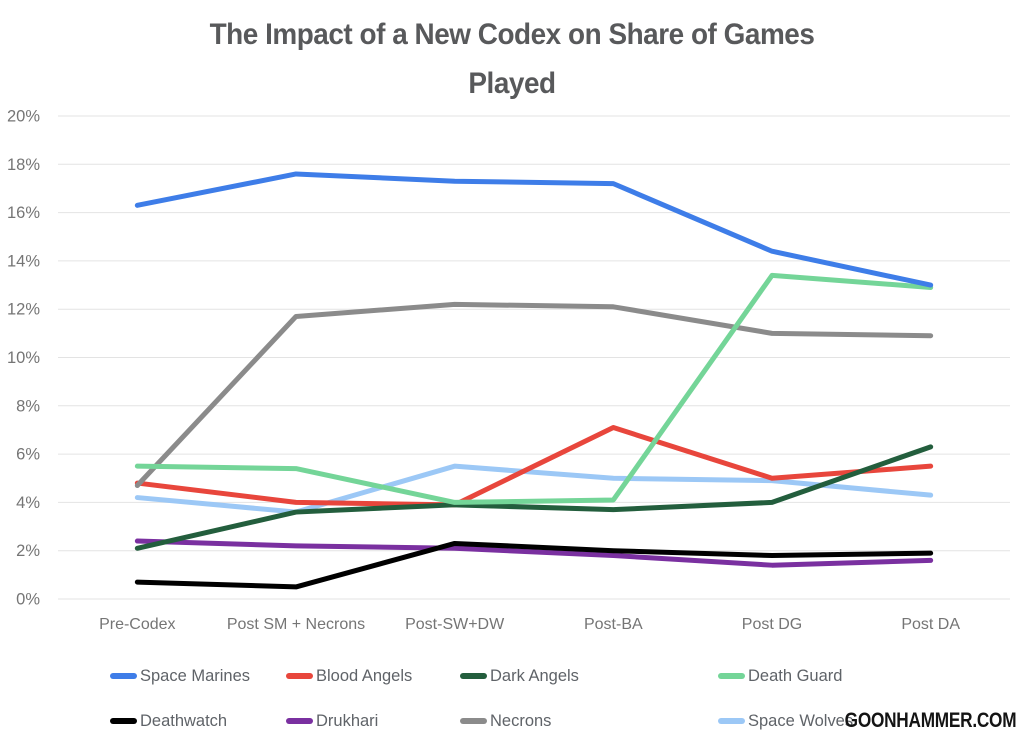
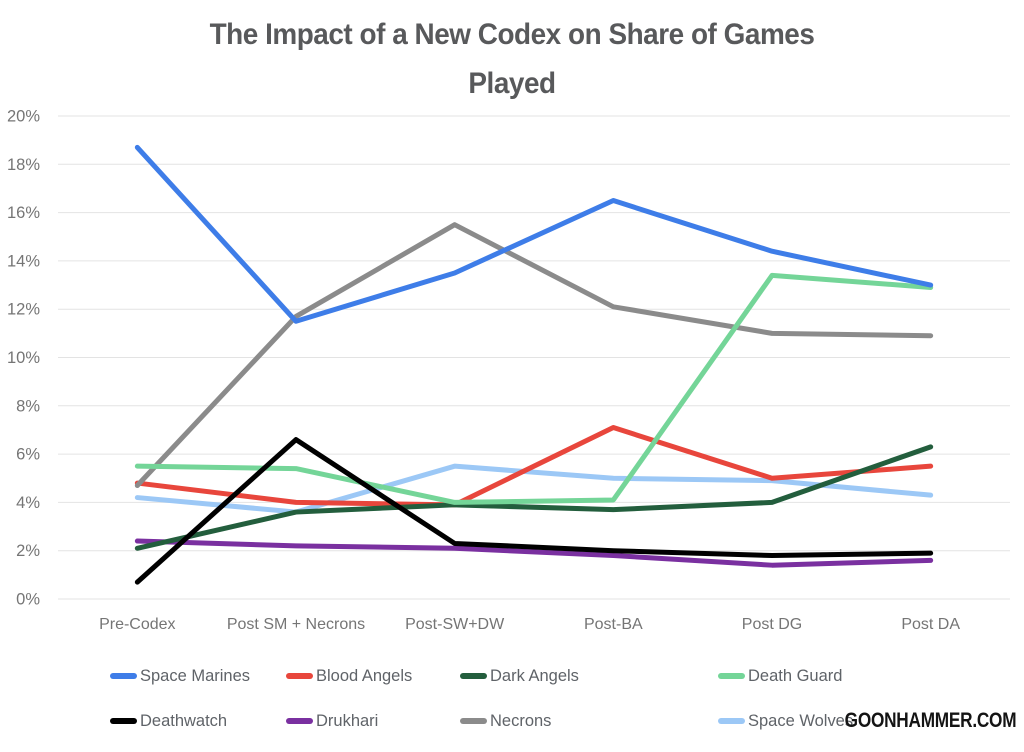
Space Marines/Pre-Codex: 16.3% -> 18.7%
Space Marines/Post SM + Necrons: 17.6% -> 11.5%
Deathwatch/Post SM + Necrons: 0.5% -> 6.6%
Space Marines/Post-SW+DW: 17.3% -> 13.5%
Necrons/Post-SW+DW: 12.2% -> 15.5%
Space Marines/Post-BA: 17.2% -> 16.5%
